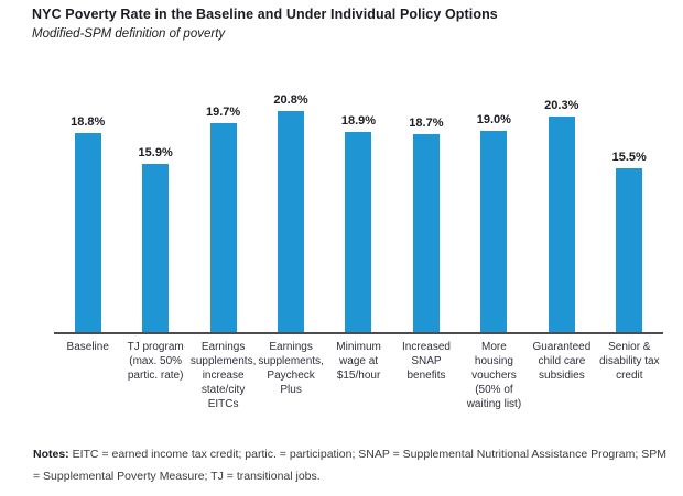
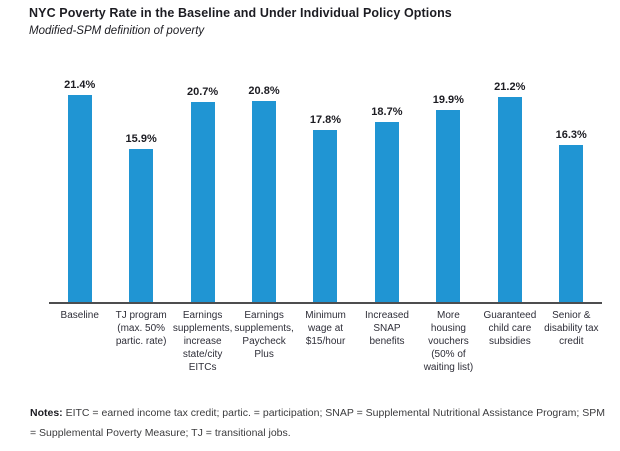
Baseline: 18.8% -> 21.4%
Earnings supplements, increase state/city EITCs: 19.7% -> 20.7%
Minimum wage at $15/hour: 18.9% -> 17.8%
More housing vouchers (50% of waiting list): 19.0% -> 19.9%
Guaranteed child care subsidies: 20.3% -> 21.2%
Senior & disability tax credit: 15.5% -> 16.3%
